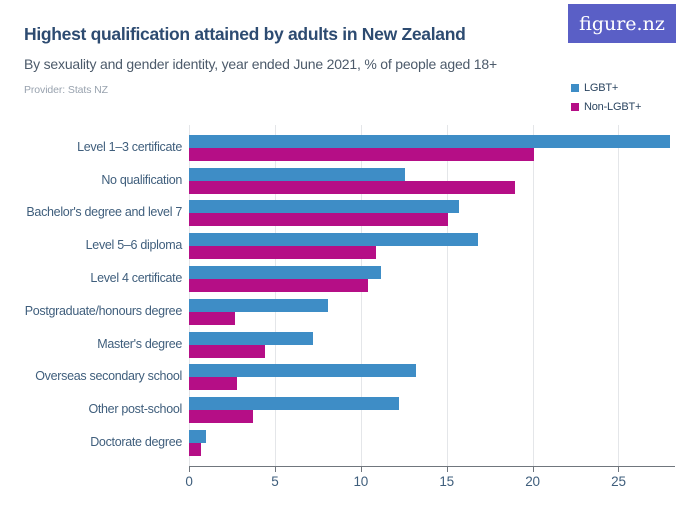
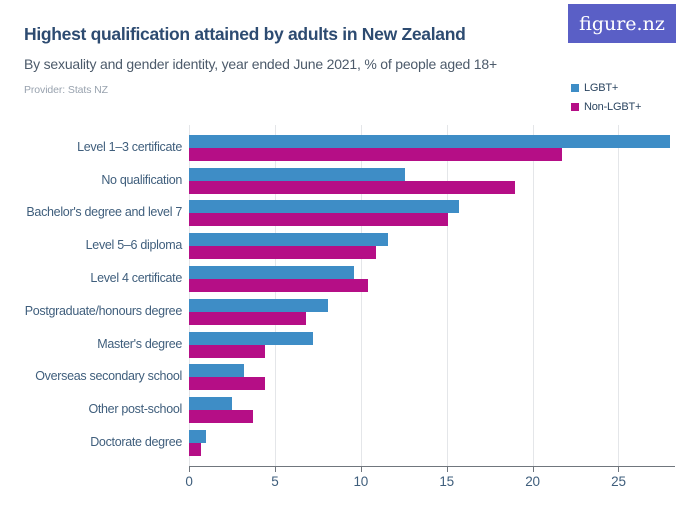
Non-LGBT+/Level 1–3 certificate: 20.1 -> 21.7
LGBT+/Level 5–6 diploma: 16.8 -> 11.6
LGBT+/Level 4 certificate: 11.2 -> 9.6
Non-LGBT+/Postgraduate/honours degree: 2.7 -> 6.8
LGBT+/Overseas secondary school: 13.2 -> 3.2
Non-LGBT+/Overseas secondary school: 2.8 -> 4.4
LGBT+/Other post-school: 12.2 -> 2.5
